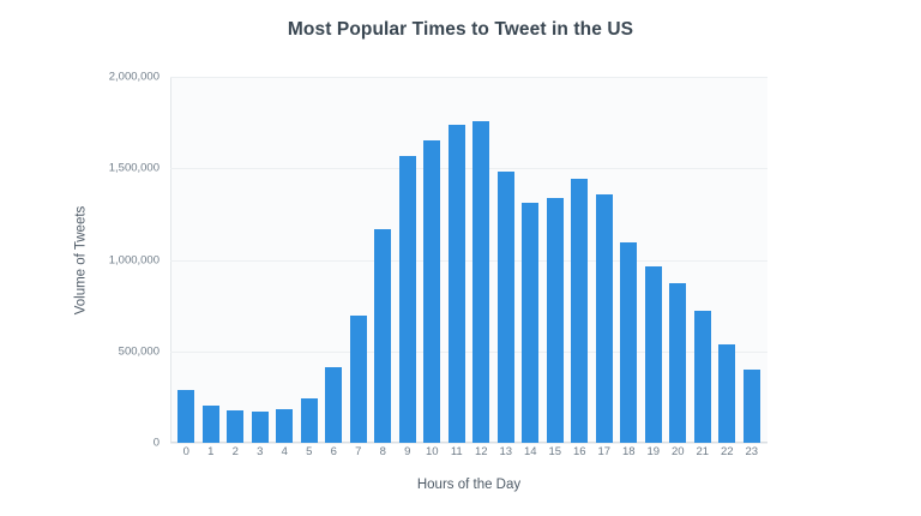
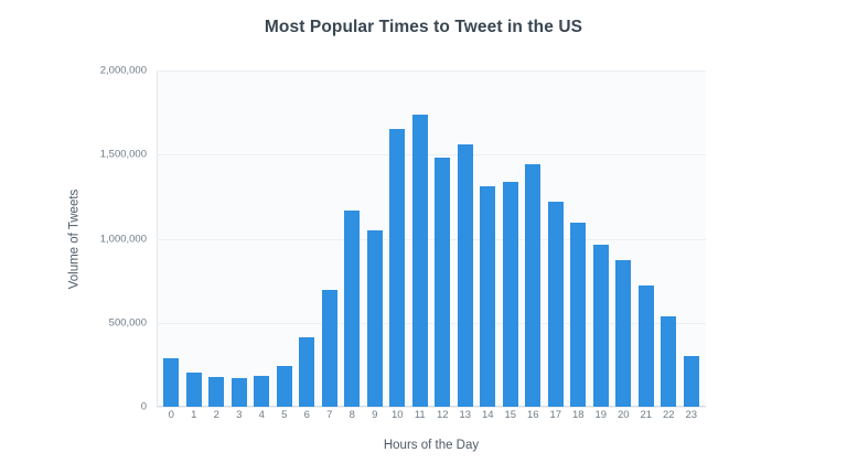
9: 1570000 -> 1050000
12: 1760000 -> 1480000
13: 1480000 -> 1560000
17: 1360000 -> 1220000
23: 400000 -> 300000
